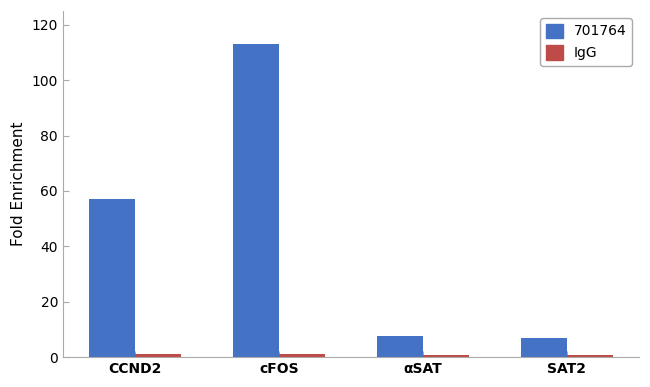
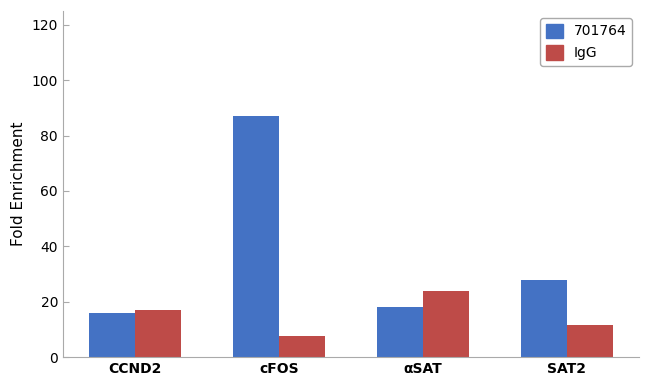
701764/CCND2: 57.0 -> 16.0
IgG/CCND2: 1.0 -> 17.0
701764/cFOS: 113.0 -> 87.0
IgG/cFOS: 1.2 -> 7.5
701764/αSAT: 7.5 -> 18.0
IgG/αSAT: 0.8 -> 24.0
701764/SAT2: 7.0 -> 28.0
IgG/SAT2: 0.8 -> 11.5
